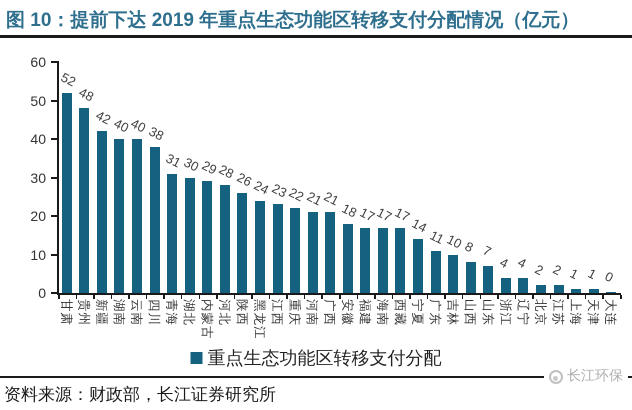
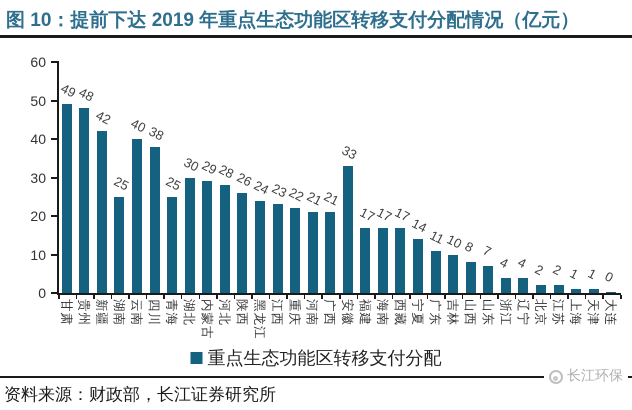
甘肃: 52 -> 49
湖南: 40 -> 25
青海: 31 -> 25
安徽: 18 -> 33
